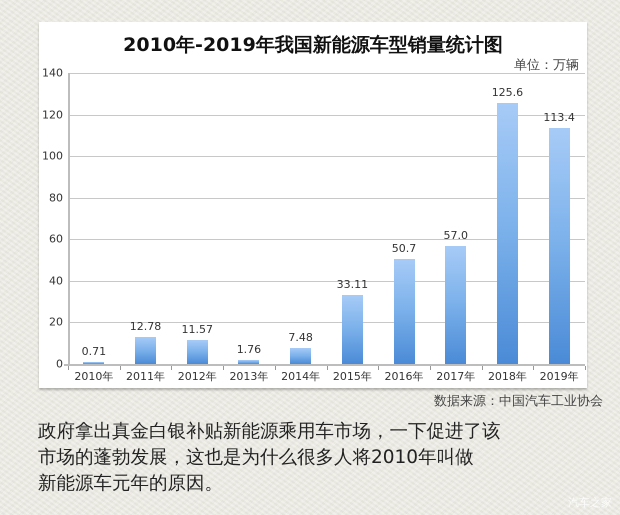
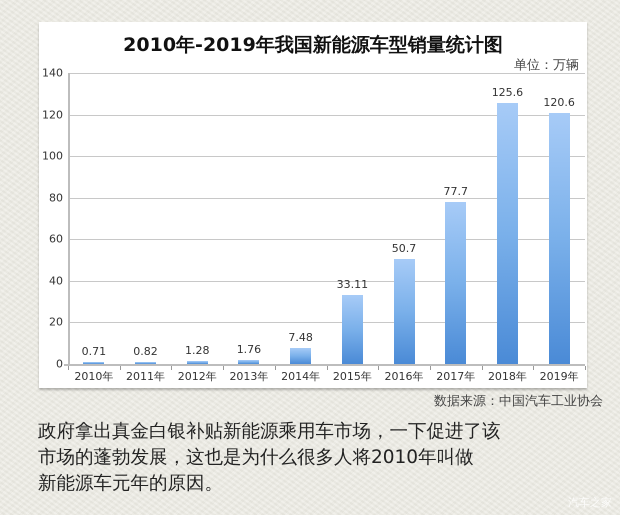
2011年: 12.78 -> 0.82
2012年: 11.57 -> 1.28
2017年: 57.0 -> 77.7
2019年: 113.4 -> 120.6
